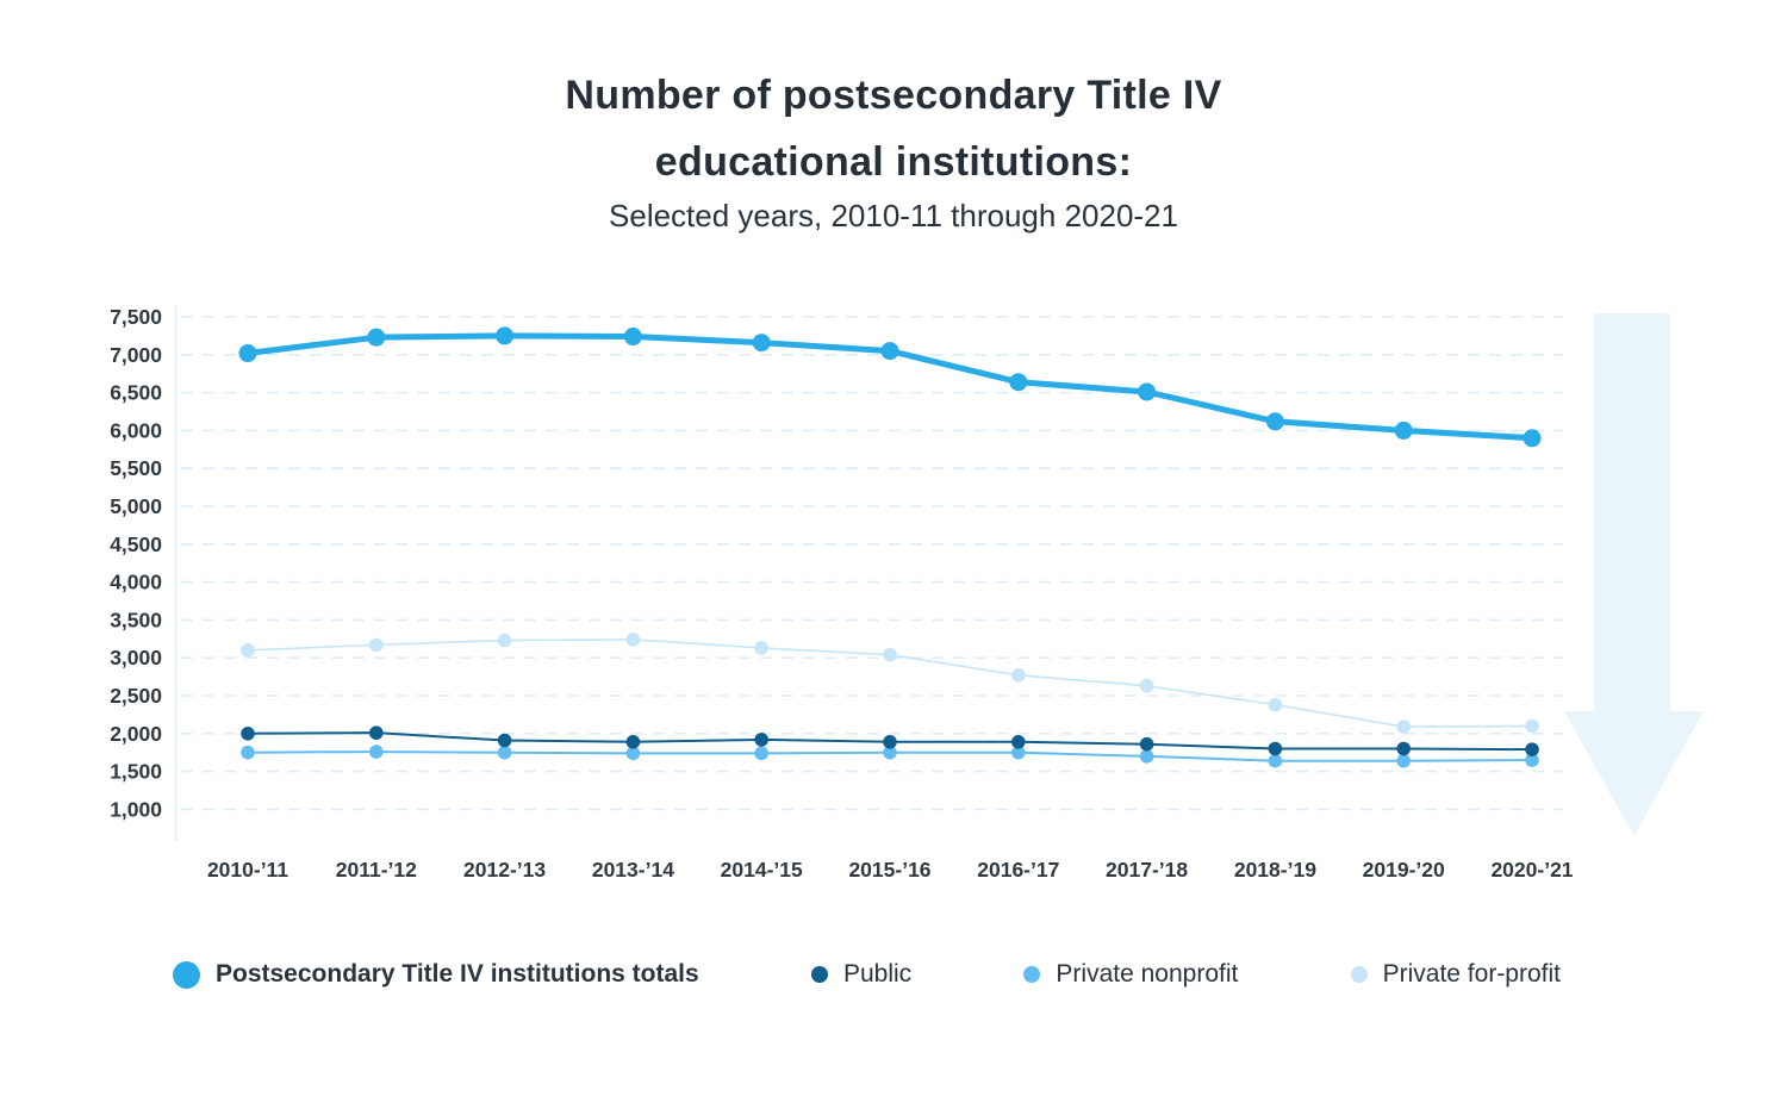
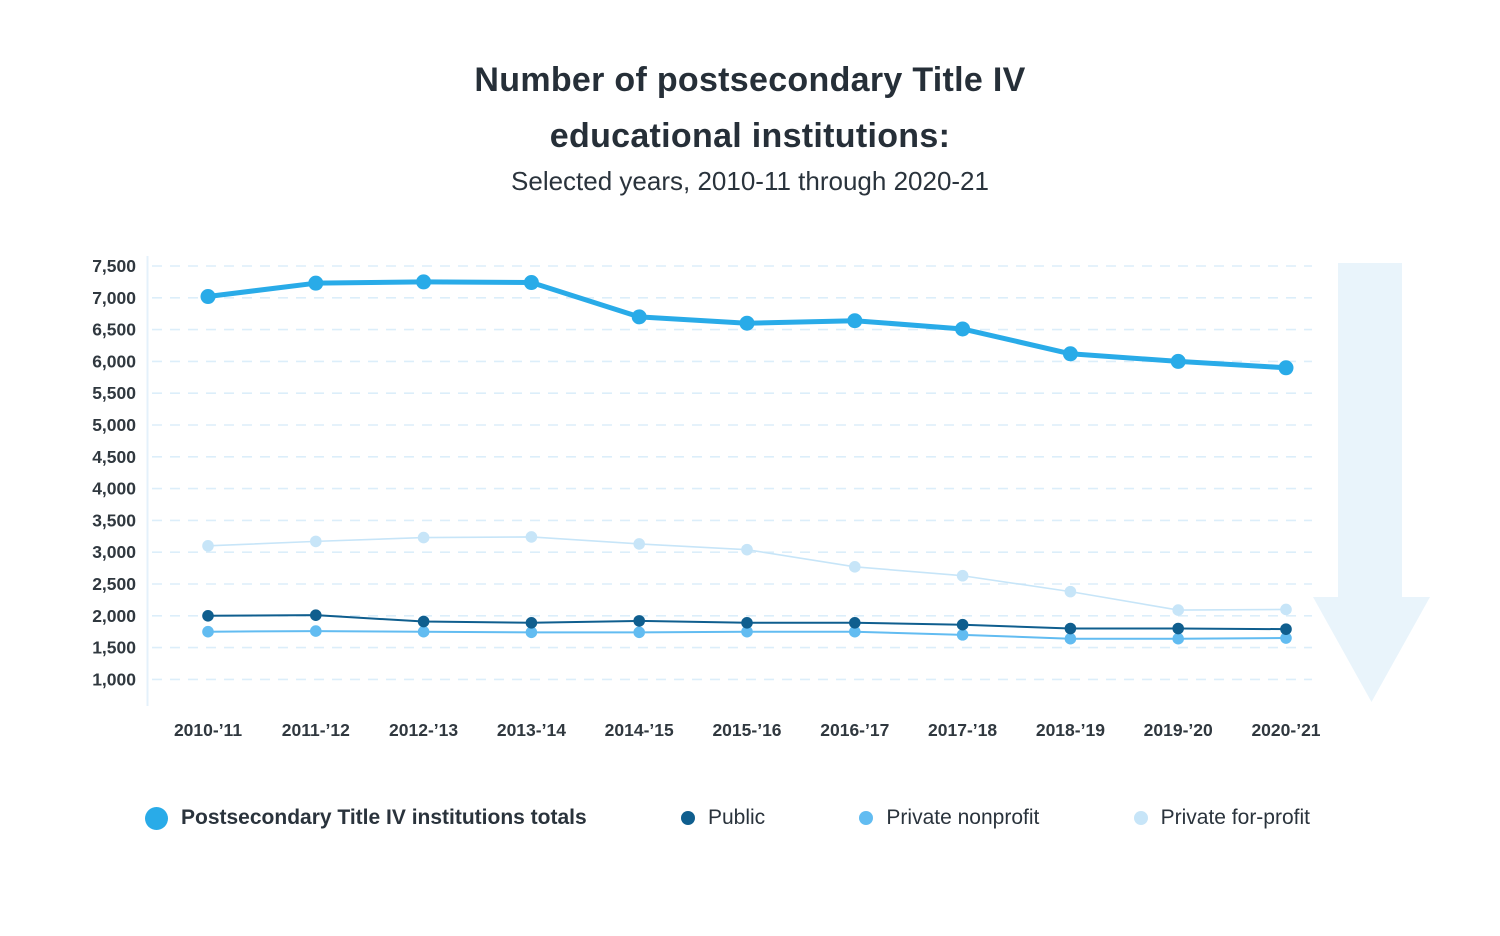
Postsecondary Title IV institutions totals/2014-’15: 7200 -> 6700
Postsecondary Title IV institutions totals/2015-’16: 7000 -> 6600
